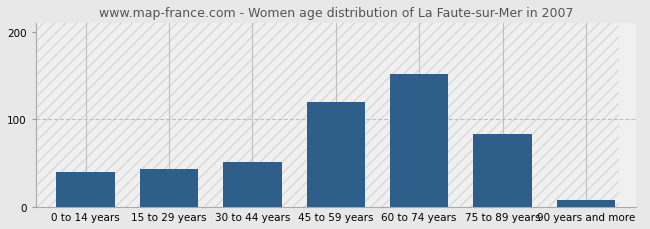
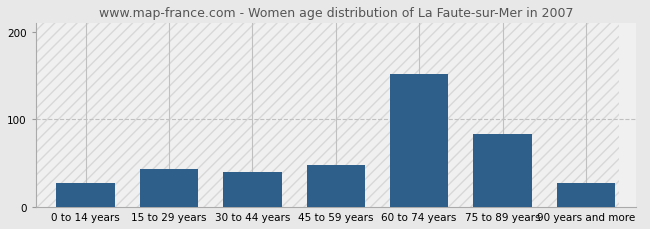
0 to 14 years: 40 -> 28
30 to 44 years: 52 -> 40
45 to 59 years: 120 -> 48
90 years and more: 8 -> 28
